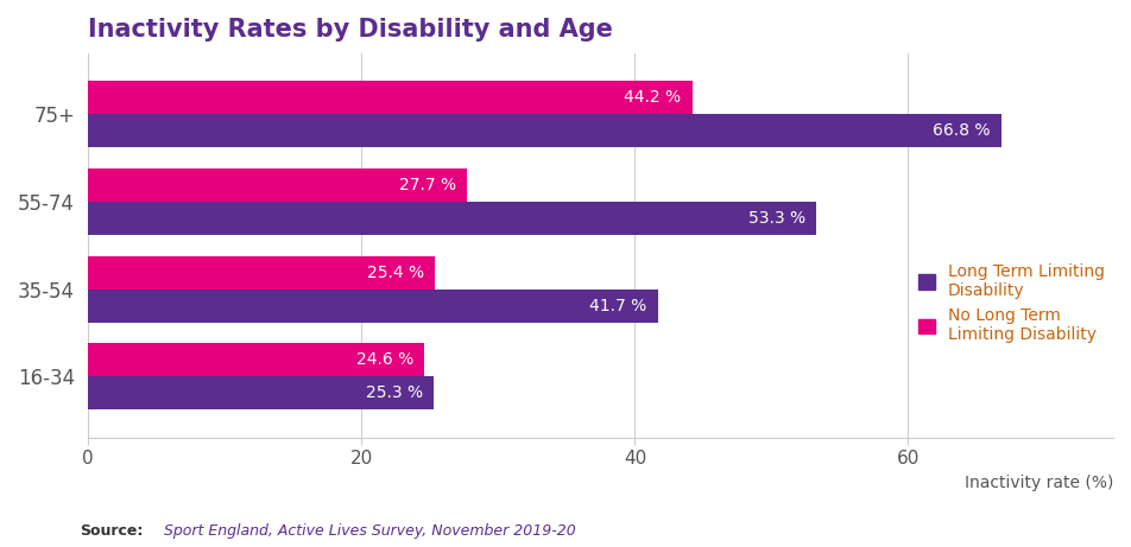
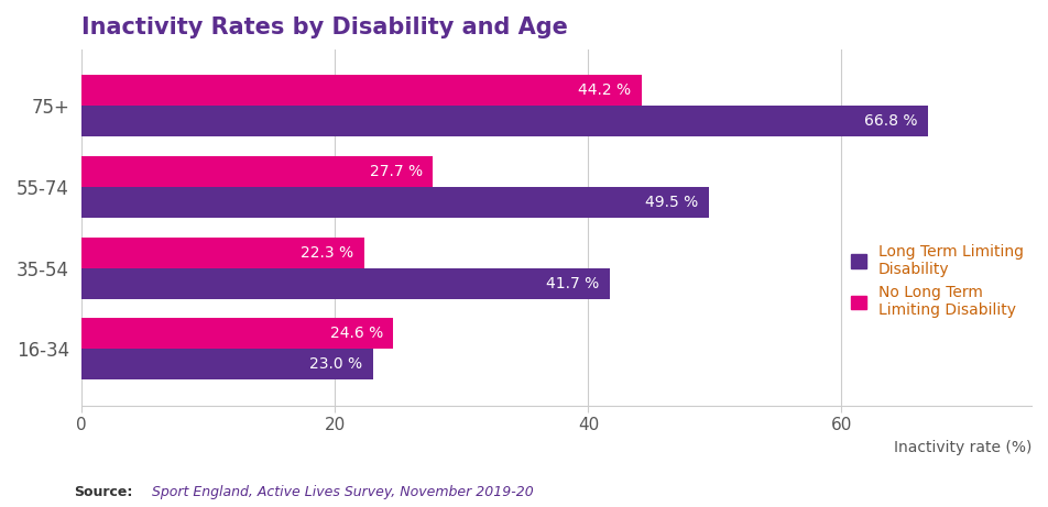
Long Term Limiting Disability/55-74: 53.3 -> 49.5
No Long Term Limiting Disability/35-54: 25.4 -> 22.3
Long Term Limiting Disability/16-34: 25.3 -> 23.0
